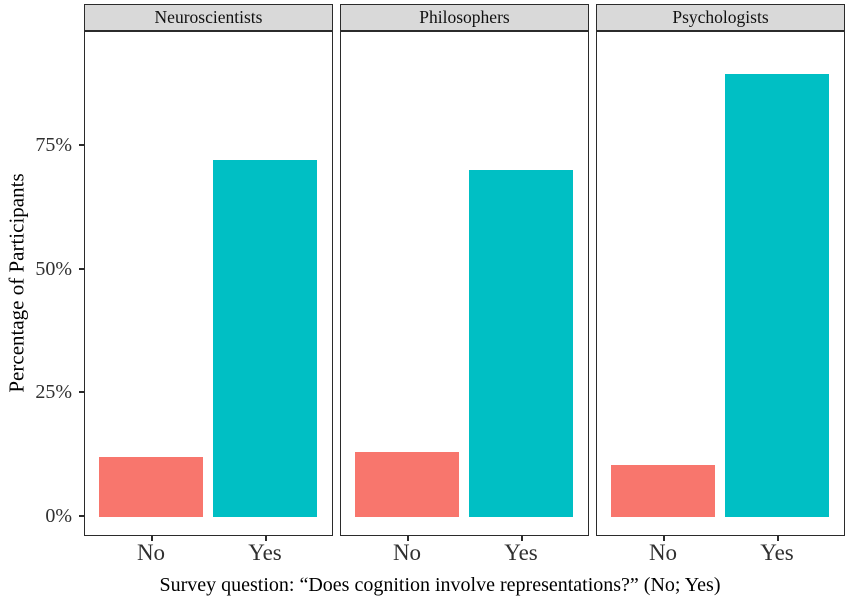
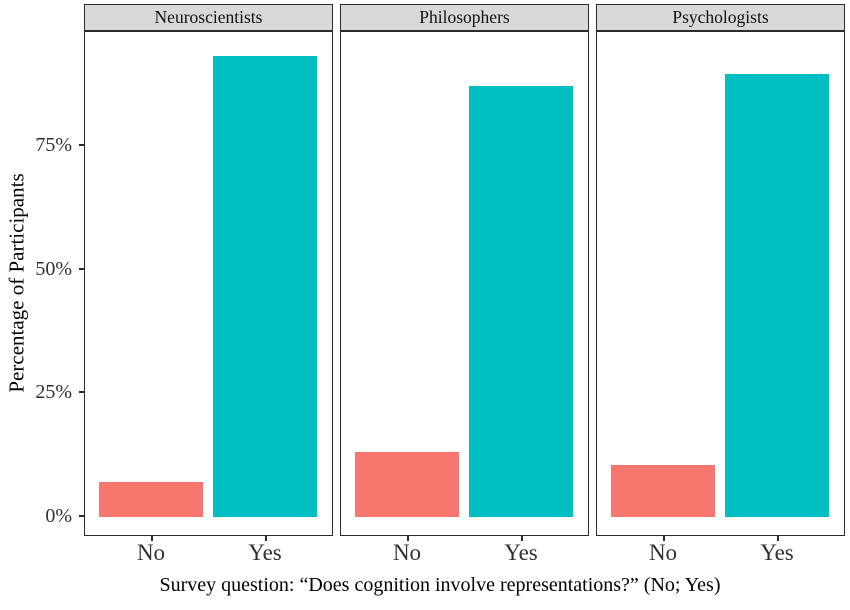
Neuroscientists/No: 12% -> 7%
Neuroscientists/Yes: 72% -> 93%
Philosophers/Yes: 70% -> 87%
